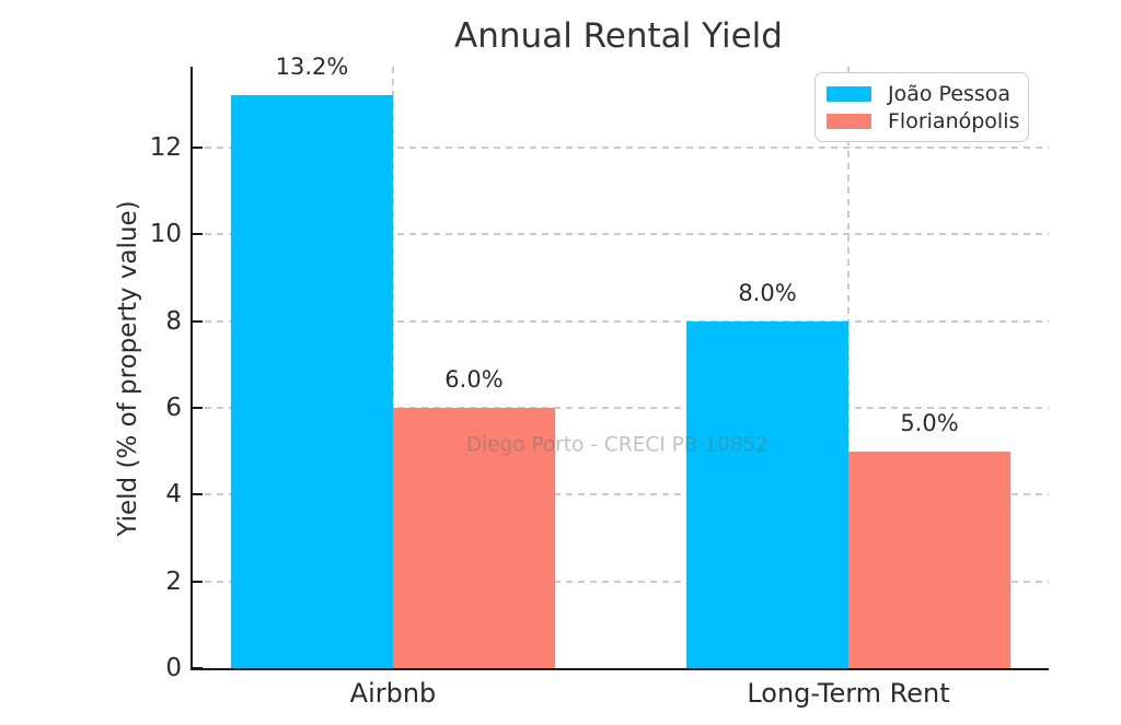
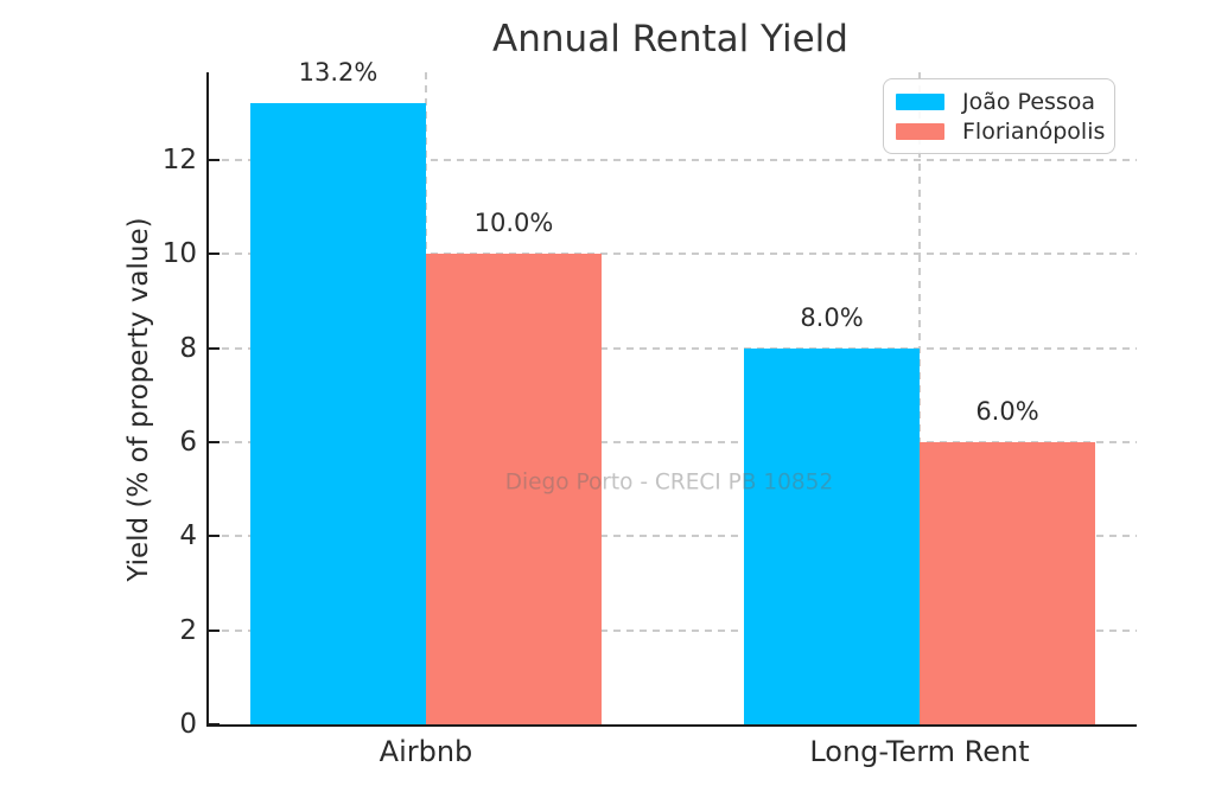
Florianópolis/Airbnb: 6.0% -> 10.0%
Florianópolis/Long-Term Rent: 5.0% -> 6.0%
